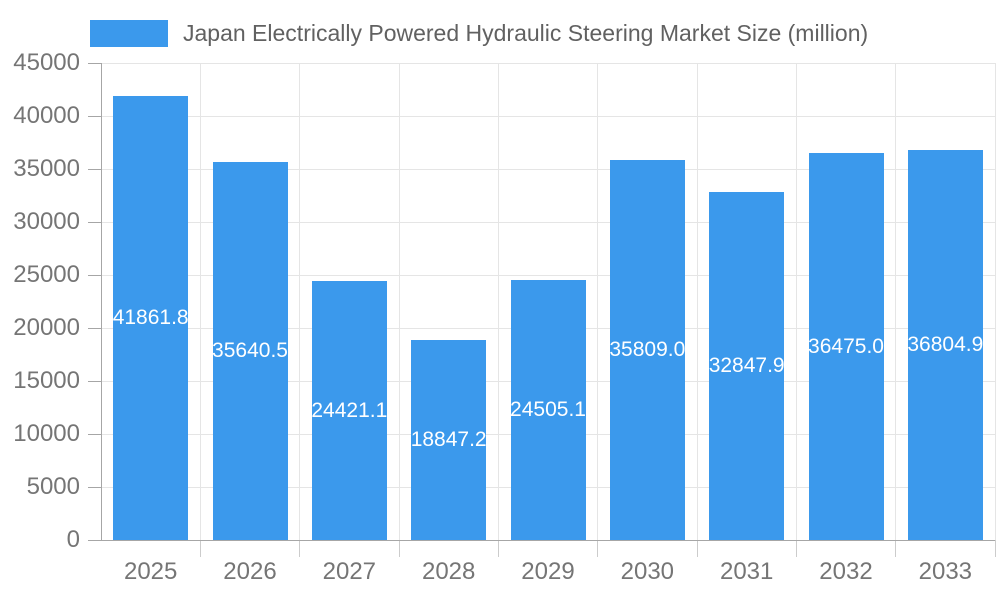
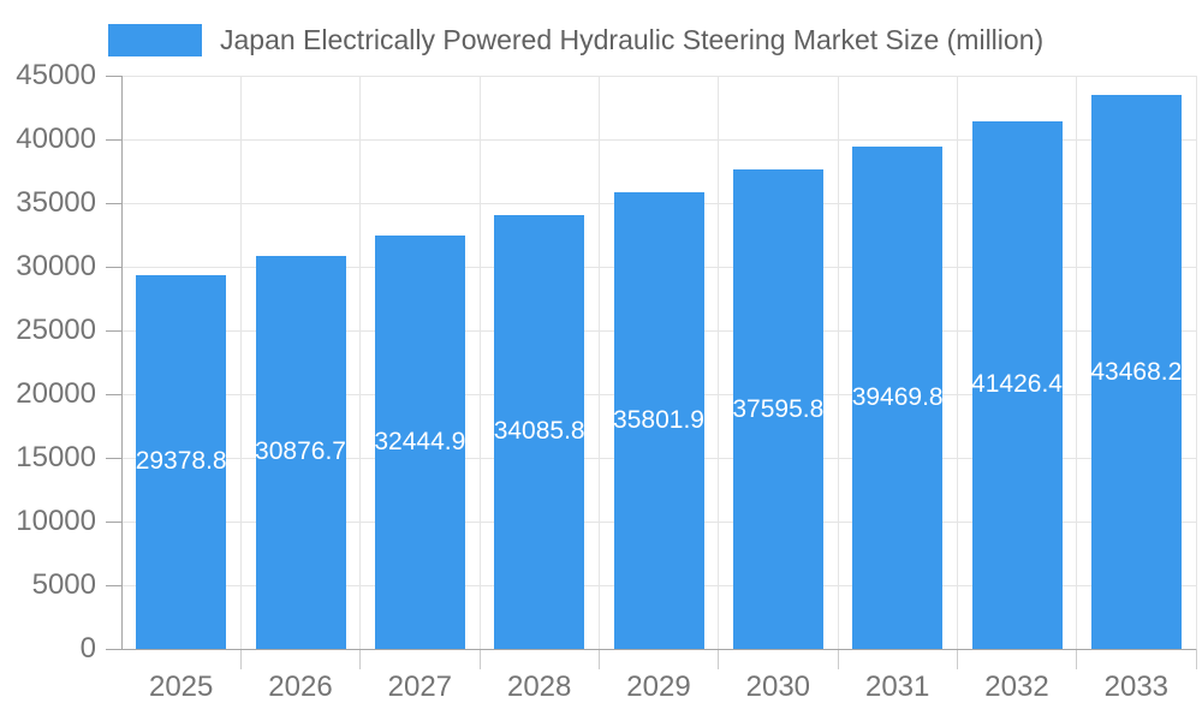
2025: 41861.8 -> 29378.8
2026: 35640.5 -> 30876.7
2027: 24421.1 -> 32444.9
2028: 18847.2 -> 34085.8
2029: 24505.1 -> 35801.9
2030: 35809.0 -> 37595.8
2031: 32847.9 -> 39469.8
2032: 36475.0 -> 41426.4
2033: 36804.9 -> 43468.2
